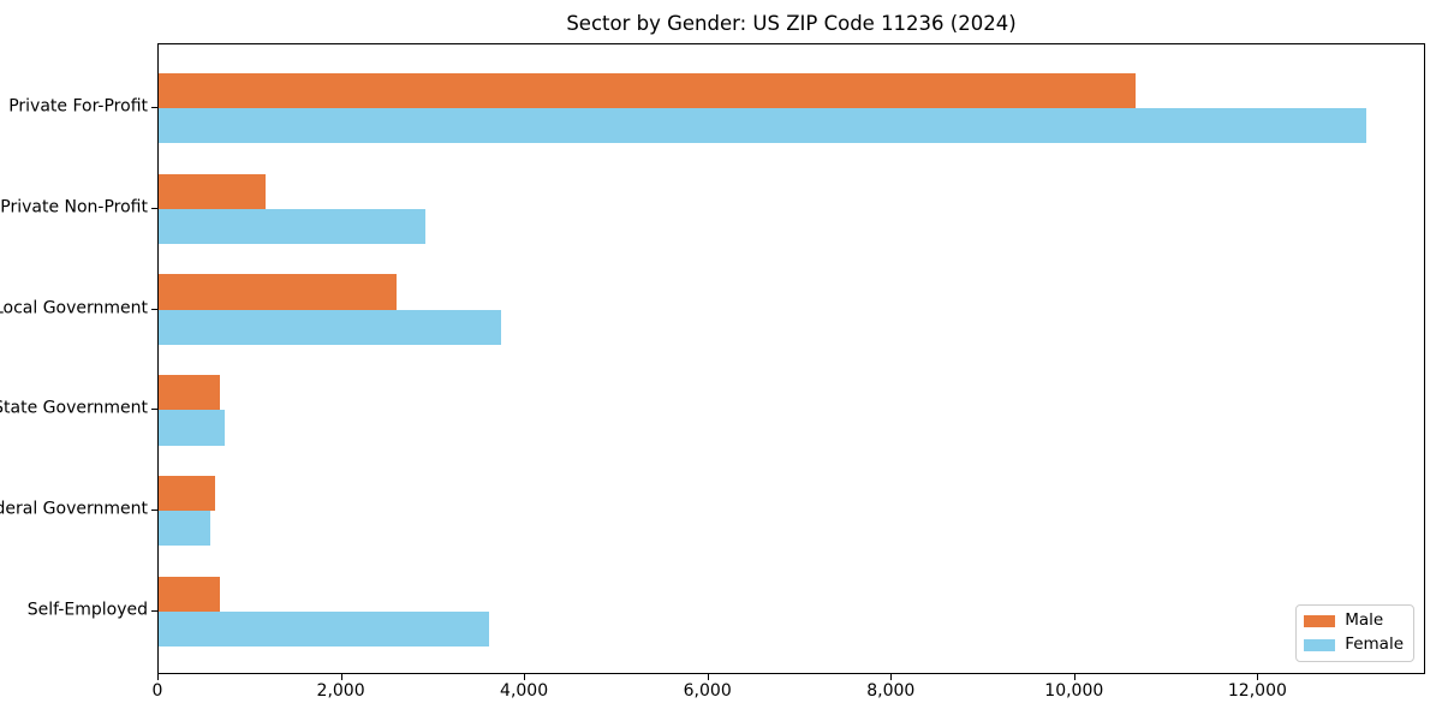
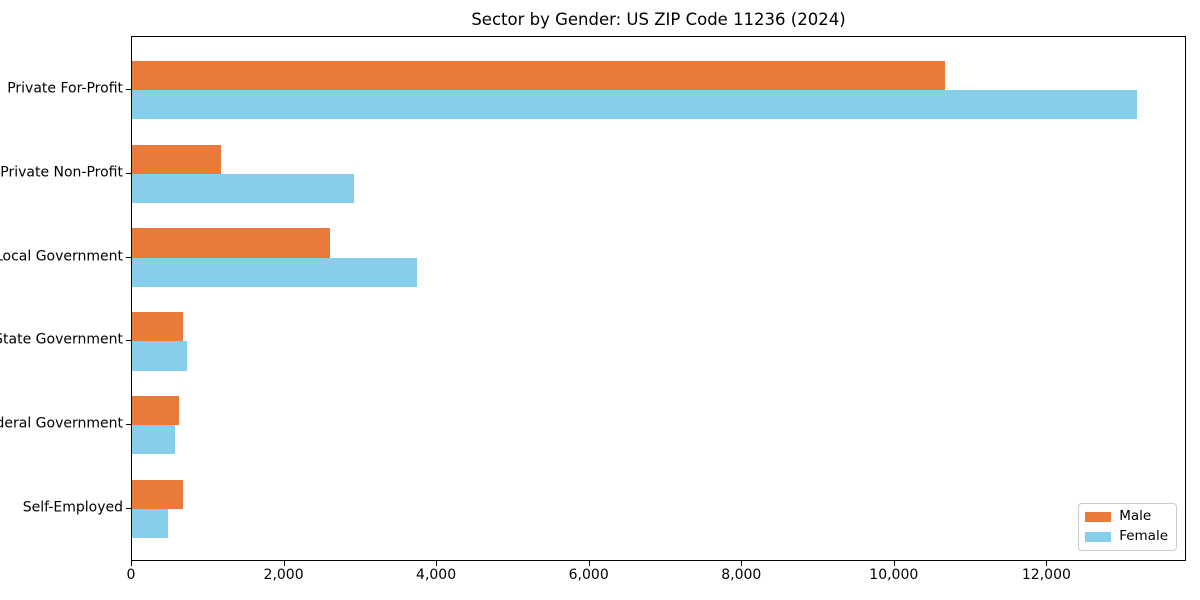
Female/Self-Employed: 3600 -> 500
